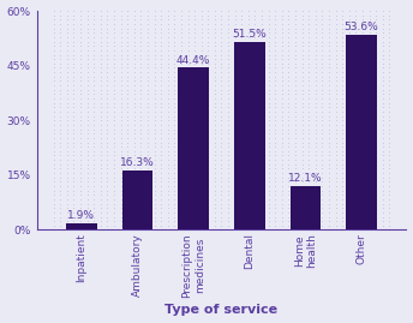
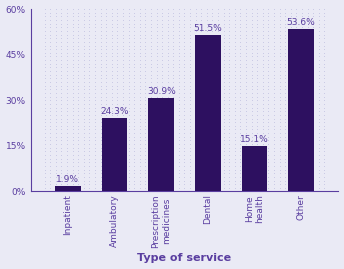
Ambulatory: 16.3% -> 24.3%
Prescription medicines: 44.4% -> 30.9%
Home health: 12.1% -> 15.1%
